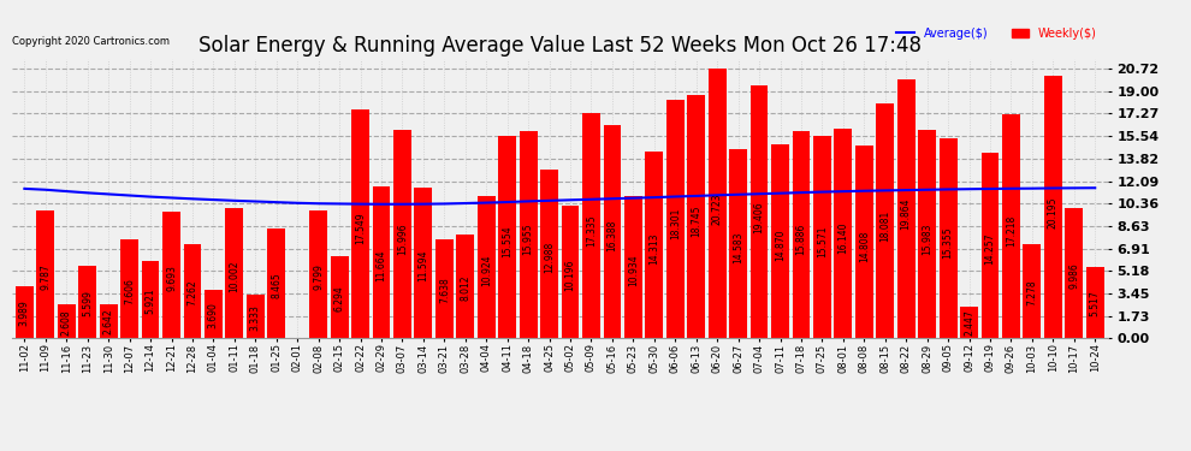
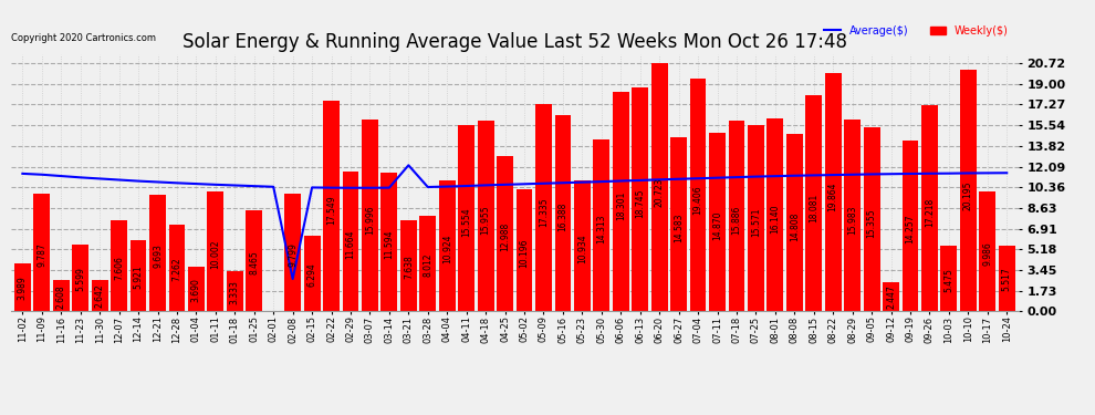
Average($)/02-08: 10.4 -> 2.7
Average($)/03-21: 10.3 -> 12.2
Weekly($)/10-03: 7.278 -> 5.475
